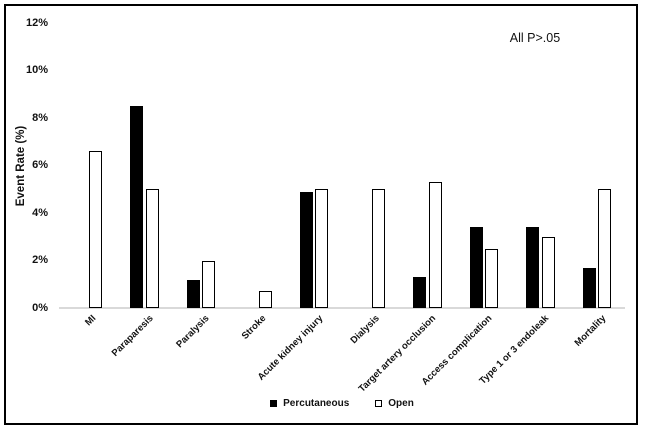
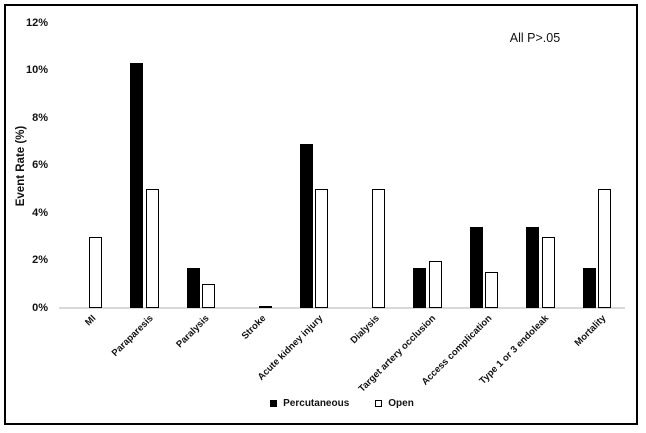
Open/MI: 6.6% -> 3.0%
Percutaneous/Paraparesis: 8.5% -> 10.3%
Percutaneous/Paralysis: 1.2% -> 1.7%
Open/Paralysis: 2.0% -> 1.0%
Open/Stroke: 0.7% -> 0.1%
Percutaneous/Acute kidney injury: 4.9% -> 6.9%
Percutaneous/Target artery occlusion: 1.3% -> 1.7%
Open/Target artery occlusion: 5.3% -> 2.0%
Open/Access complication: 2.5% -> 1.5%
